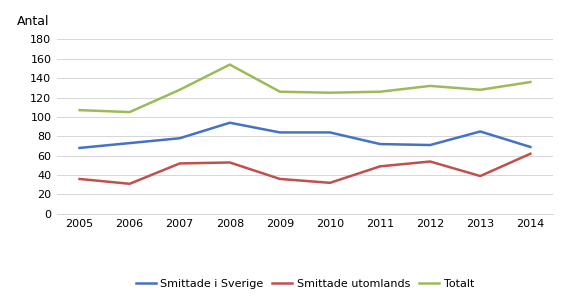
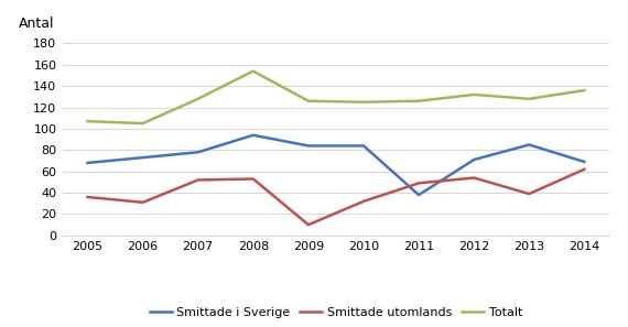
Smittade utomlands/2009: 36 -> 10
Smittade i Sverige/2011: 72 -> 38
